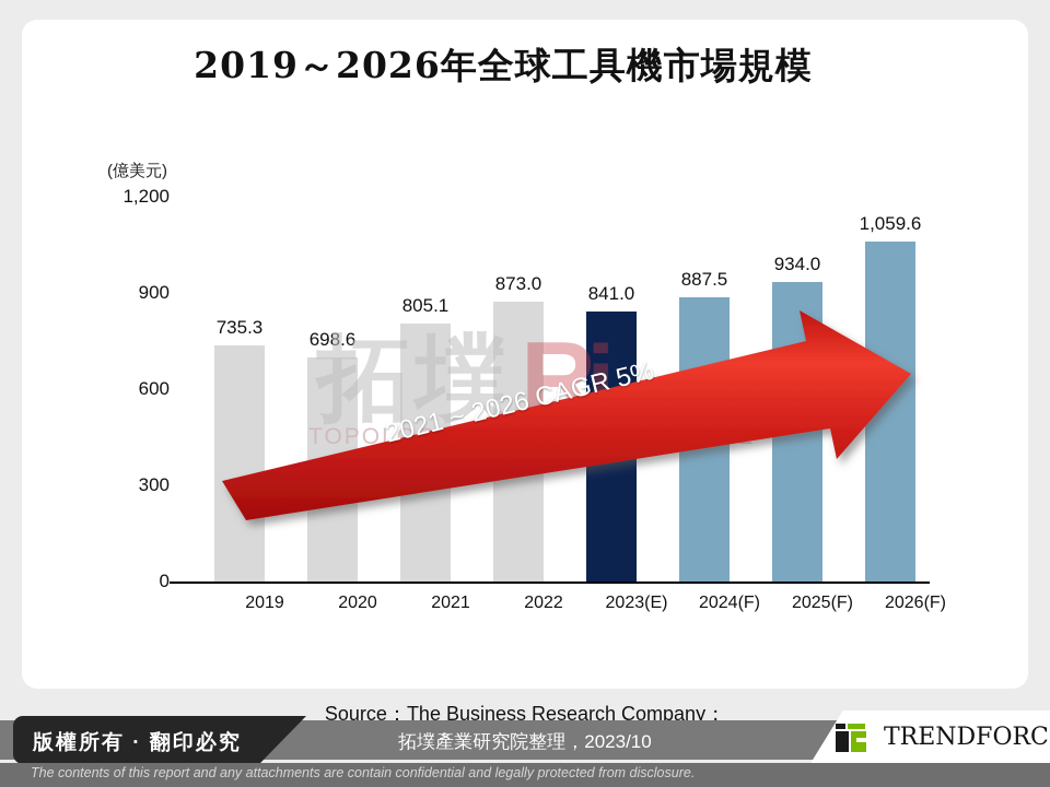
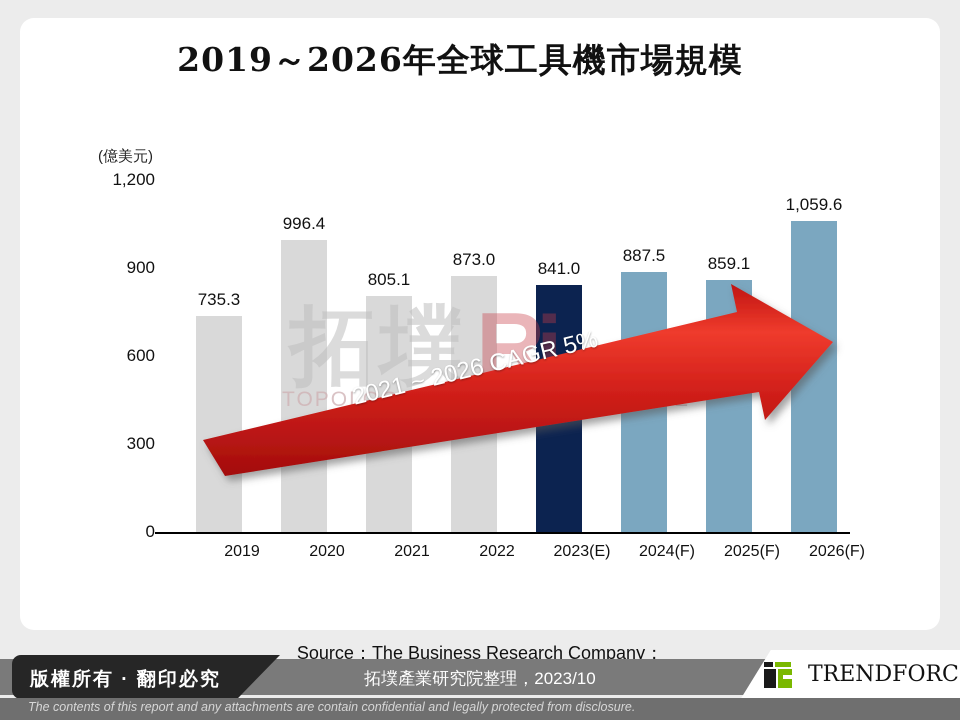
2020: 698.6 -> 996.4
2025(F): 934.0 -> 859.1
